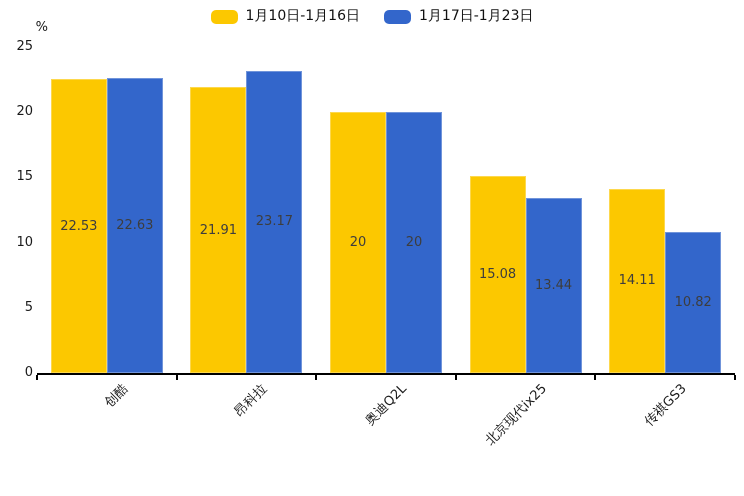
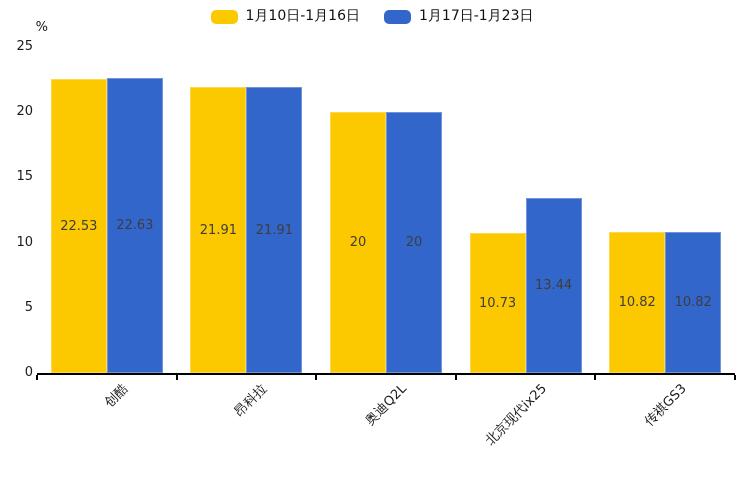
1月17日-1月23日/昂科拉: 23.17 -> 21.91
1月10日-1月16日/北京现代ix25: 15.08 -> 10.73
1月10日-1月16日/传祺GS3: 14.11 -> 10.82
